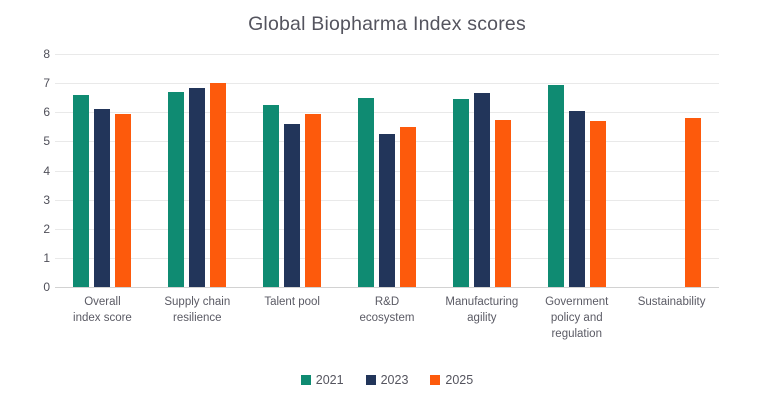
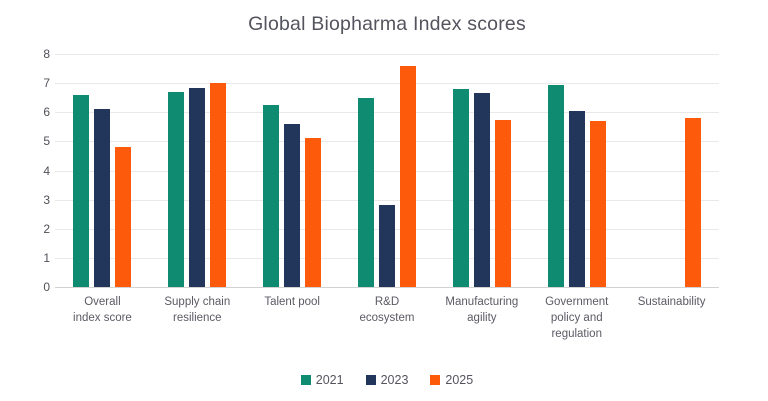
2025/Overall index score: 6.0 -> 4.8
2025/Talent pool: 6.0 -> 5.1
2023/R&D ecosystem: 5.2 -> 2.8
2025/R&D ecosystem: 5.5 -> 7.6
2021/Manufacturing agility: 6.5 -> 6.8
